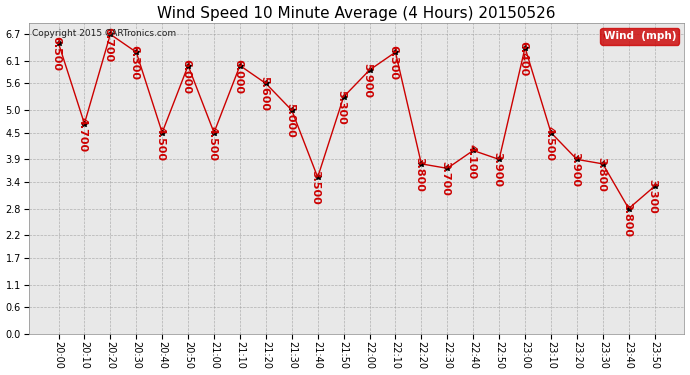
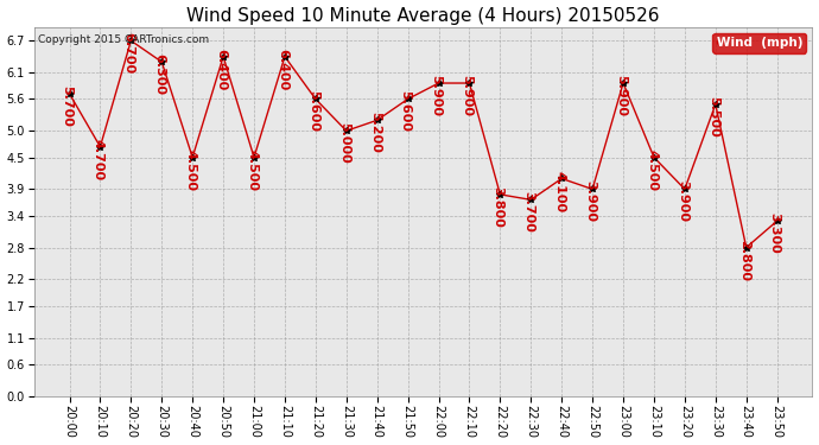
20:00: 6.500 -> 5.700
20:50: 6.000 -> 6.400
21:10: 6.000 -> 6.400
21:40: 3.500 -> 5.200
21:50: 5.300 -> 5.600
22:10: 6.300 -> 5.900
23:00: 6.400 -> 5.900
23:30: 3.800 -> 5.500
